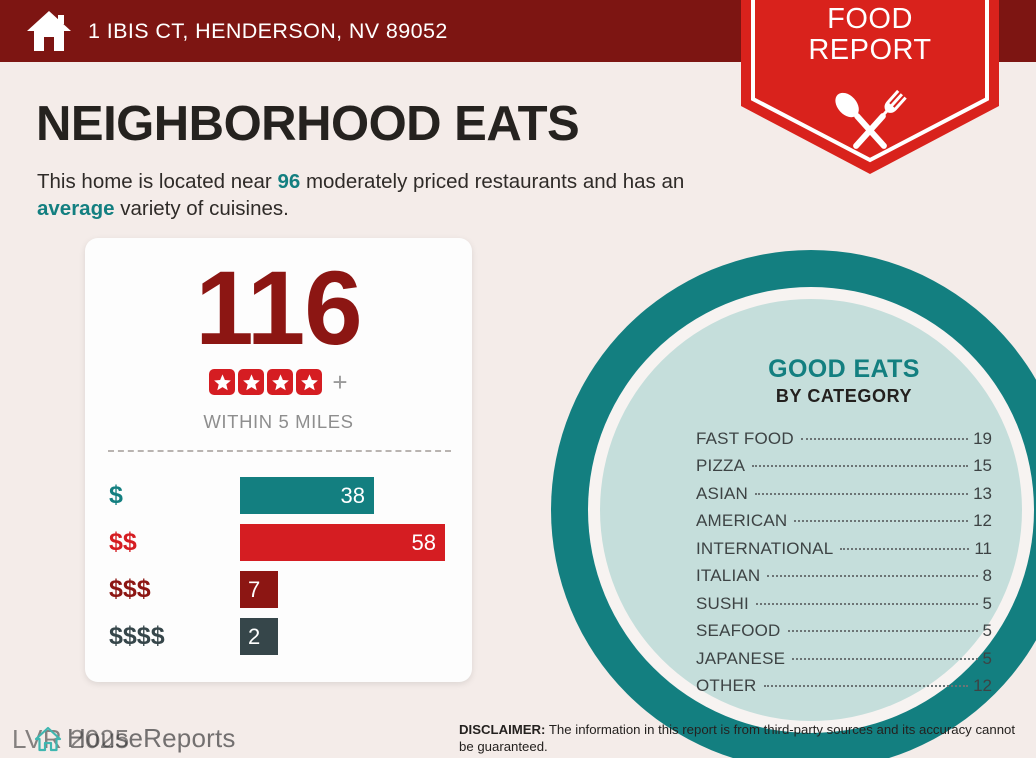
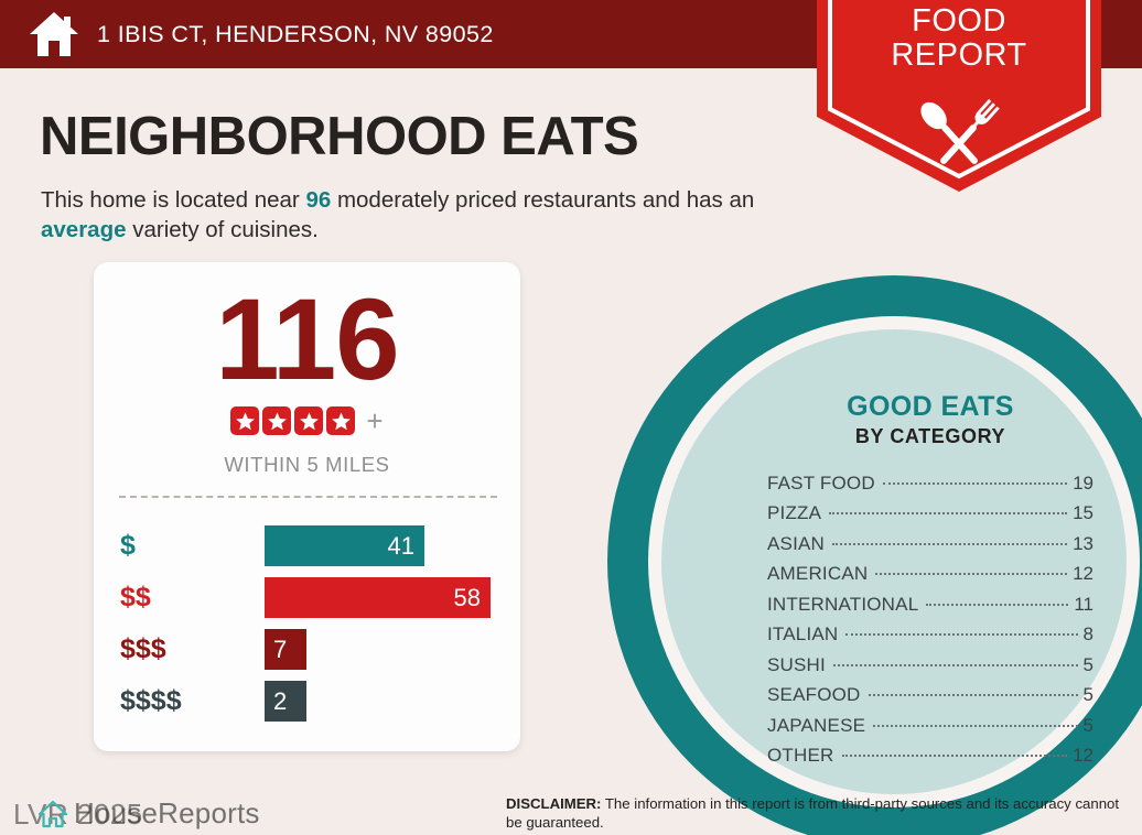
$: 38 -> 41
